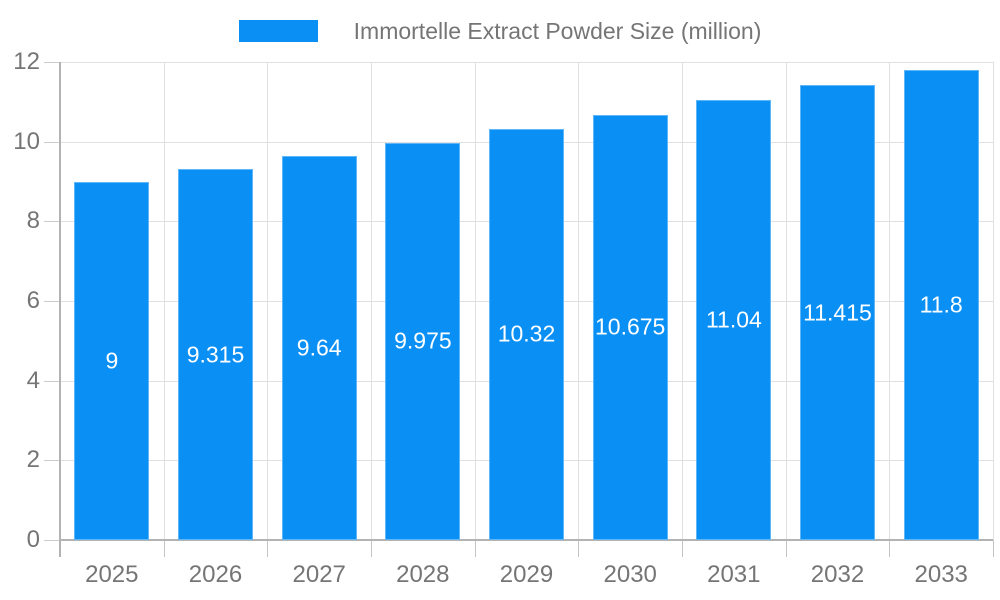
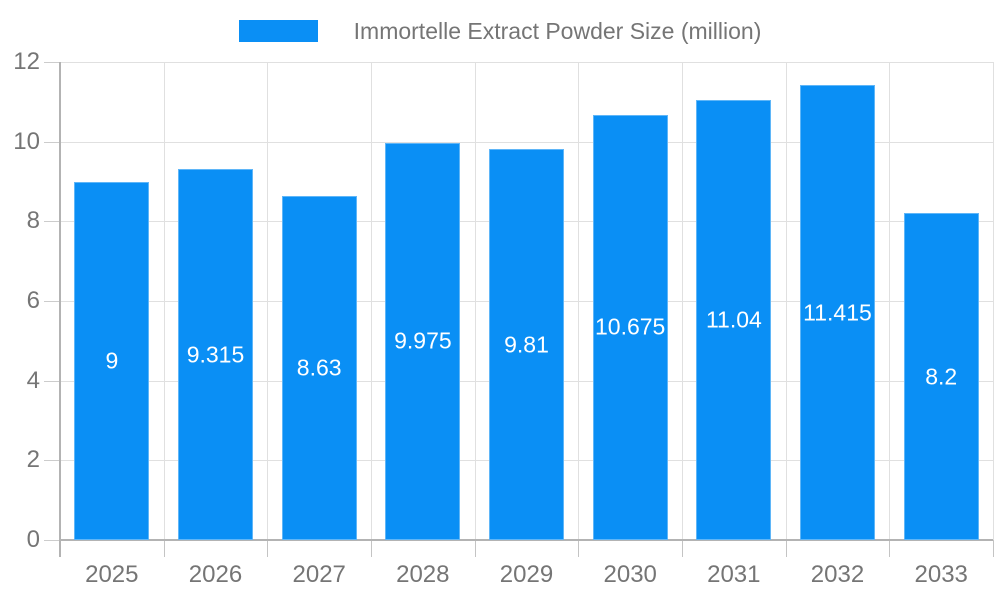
2027: 9.64 -> 8.63
2029: 10.32 -> 9.81
2033: 11.8 -> 8.2
